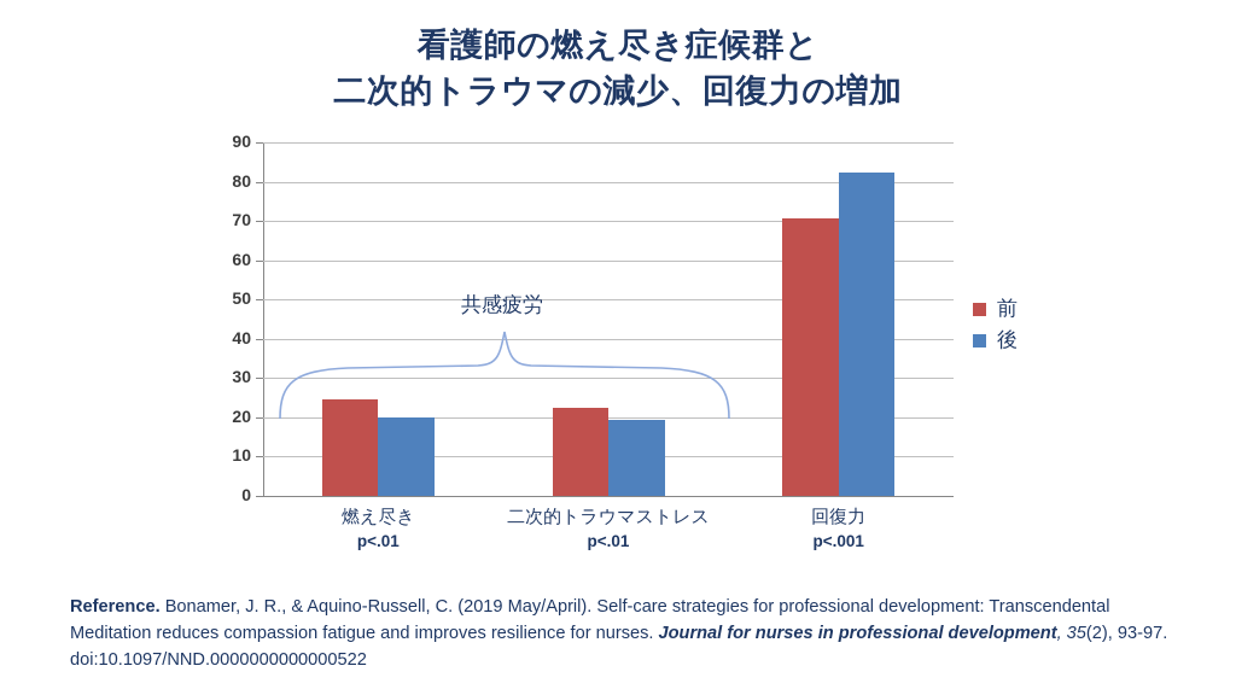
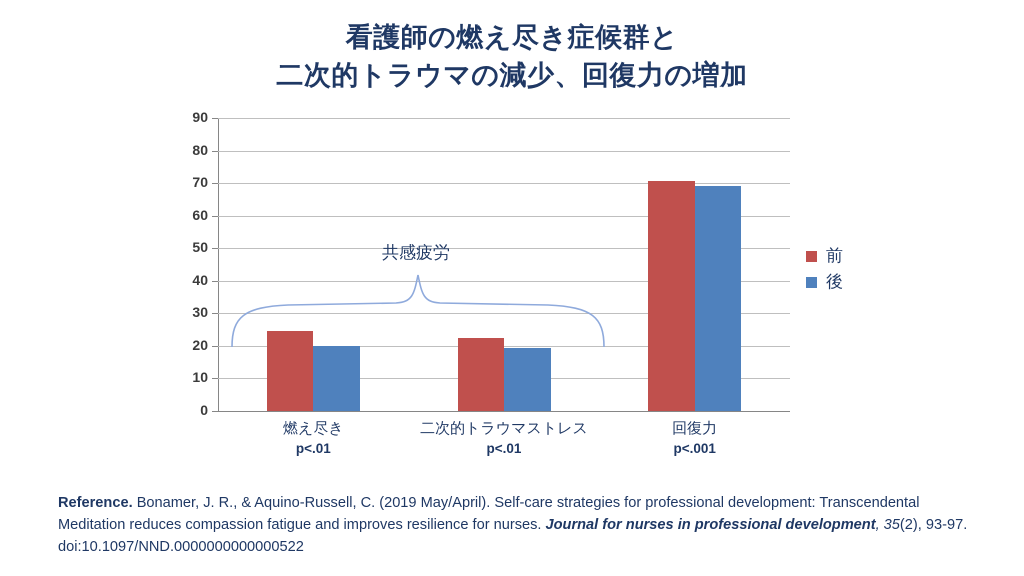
後/回復力: 82 -> 69
